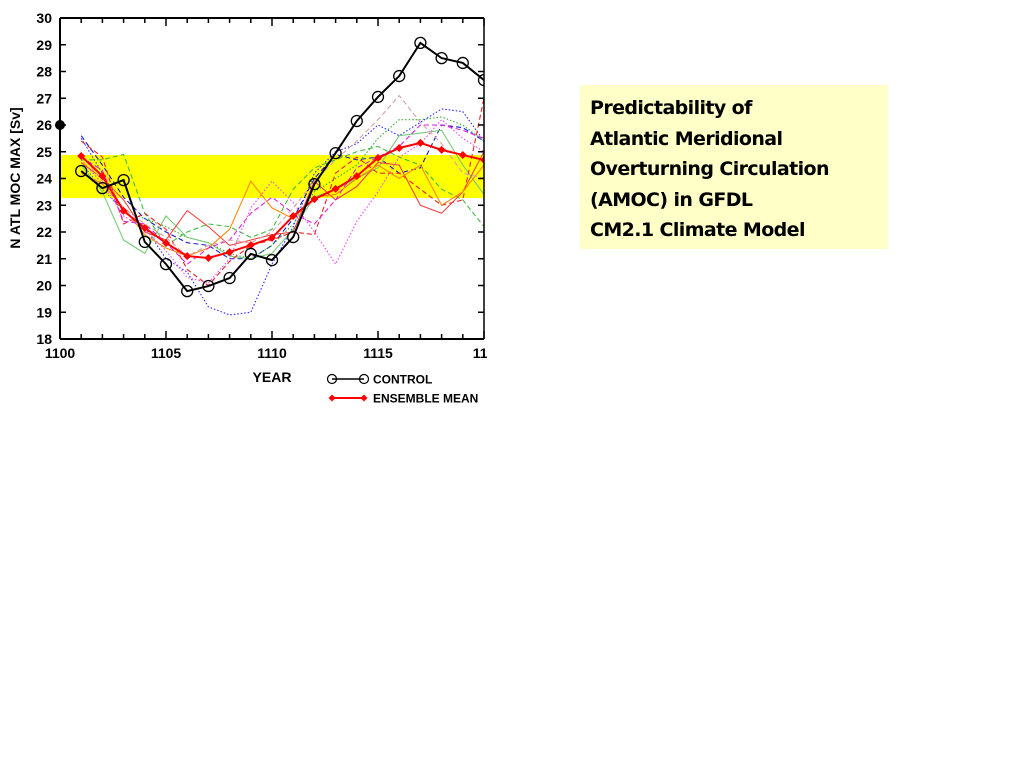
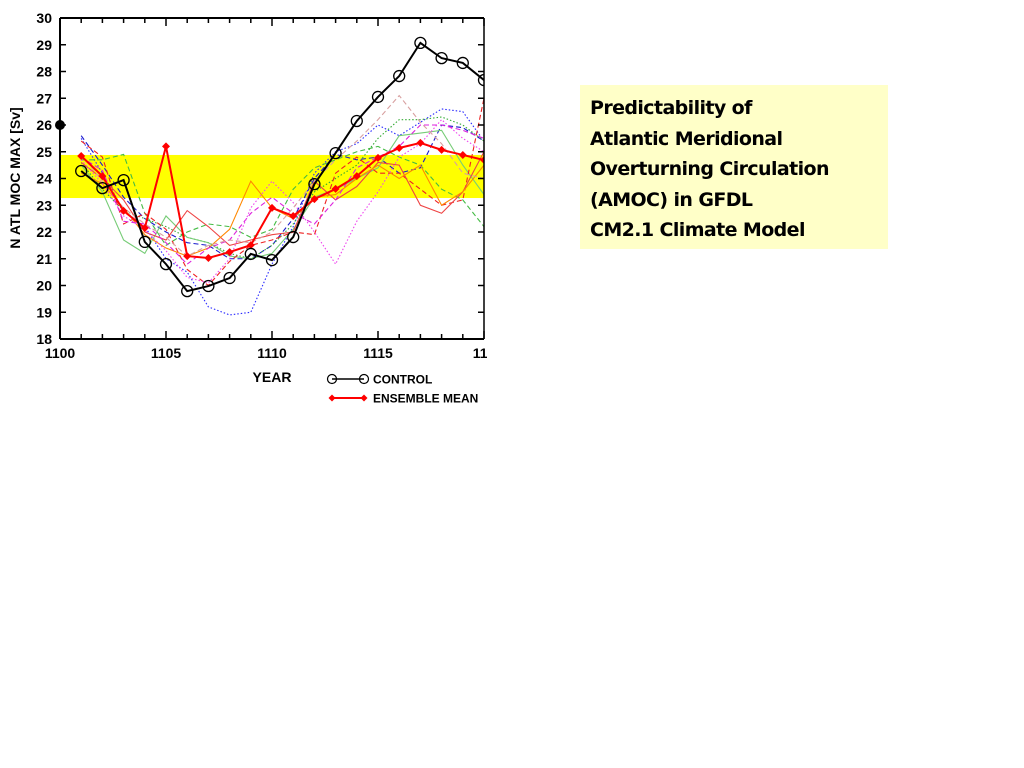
ENSEMBLE MEAN/1105: 21.6 -> 25.2
ENSEMBLE MEAN/1110: 21.8 -> 22.9
